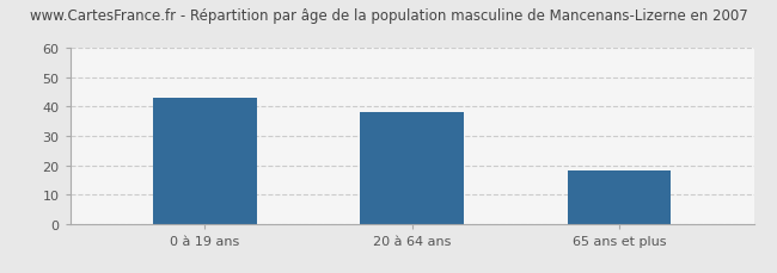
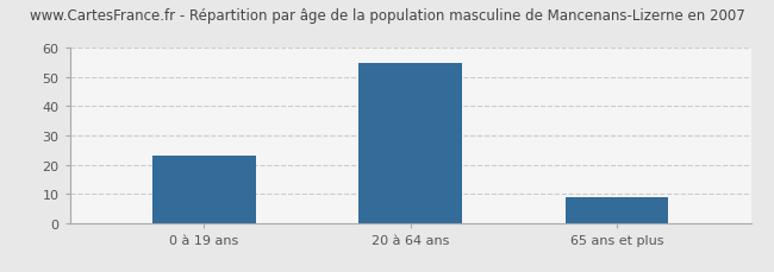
0 à 19 ans: 43 -> 23
20 à 64 ans: 38 -> 55
65 ans et plus: 18 -> 9
